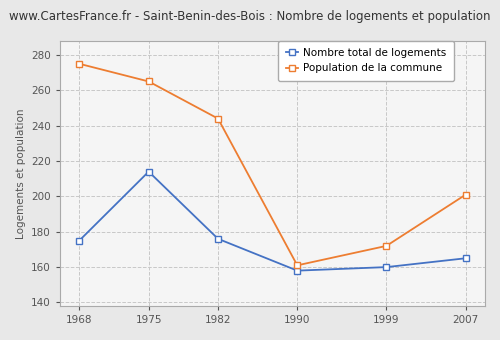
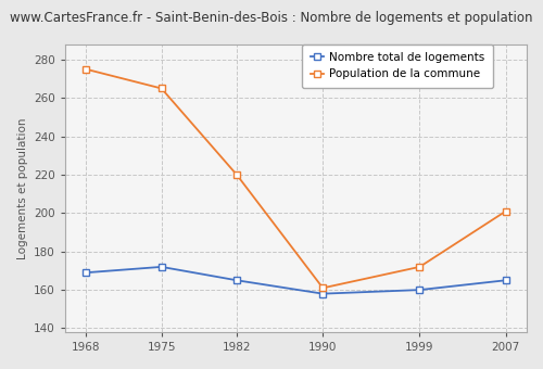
Nombre total de logements/1968: 175 -> 169
Nombre total de logements/1975: 214 -> 172
Nombre total de logements/1982: 176 -> 165
Population de la commune/1982: 244 -> 220
